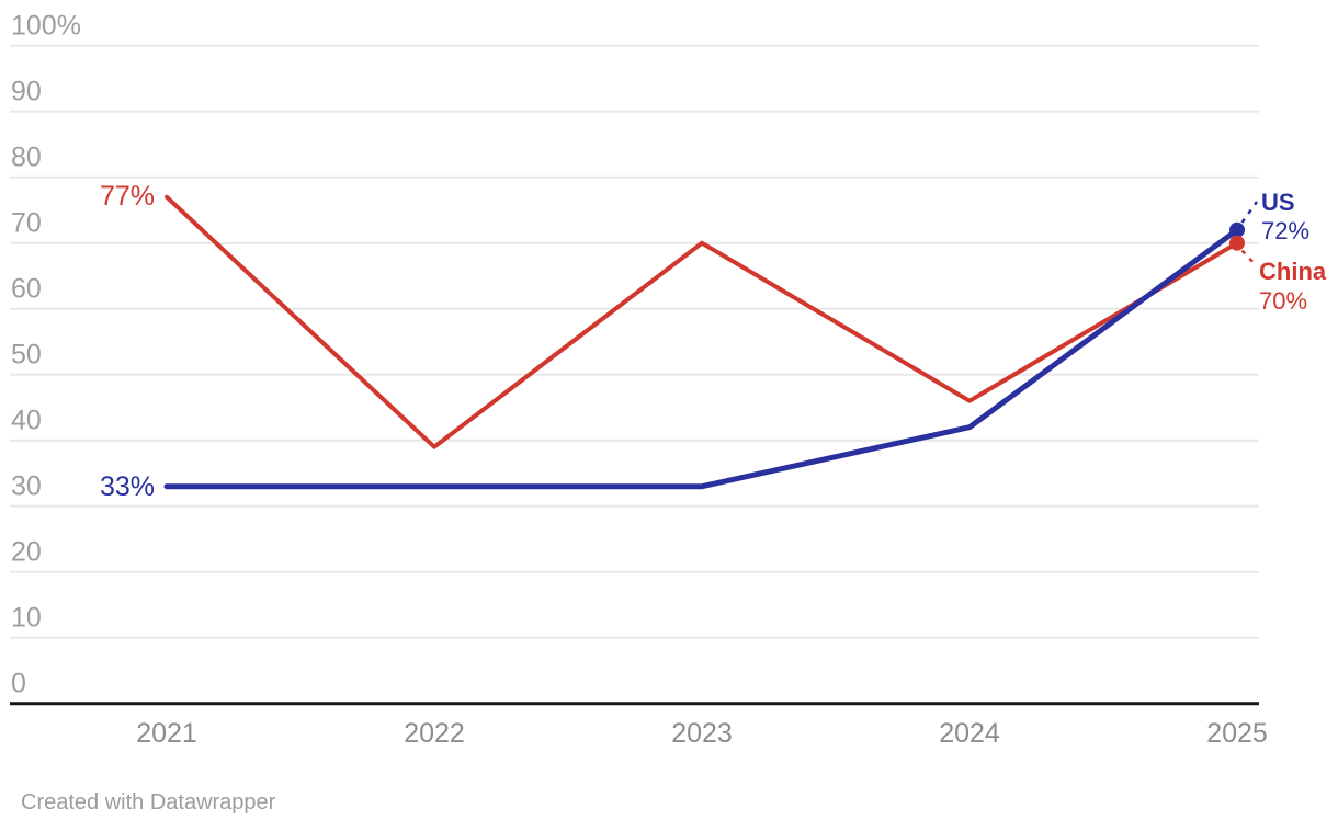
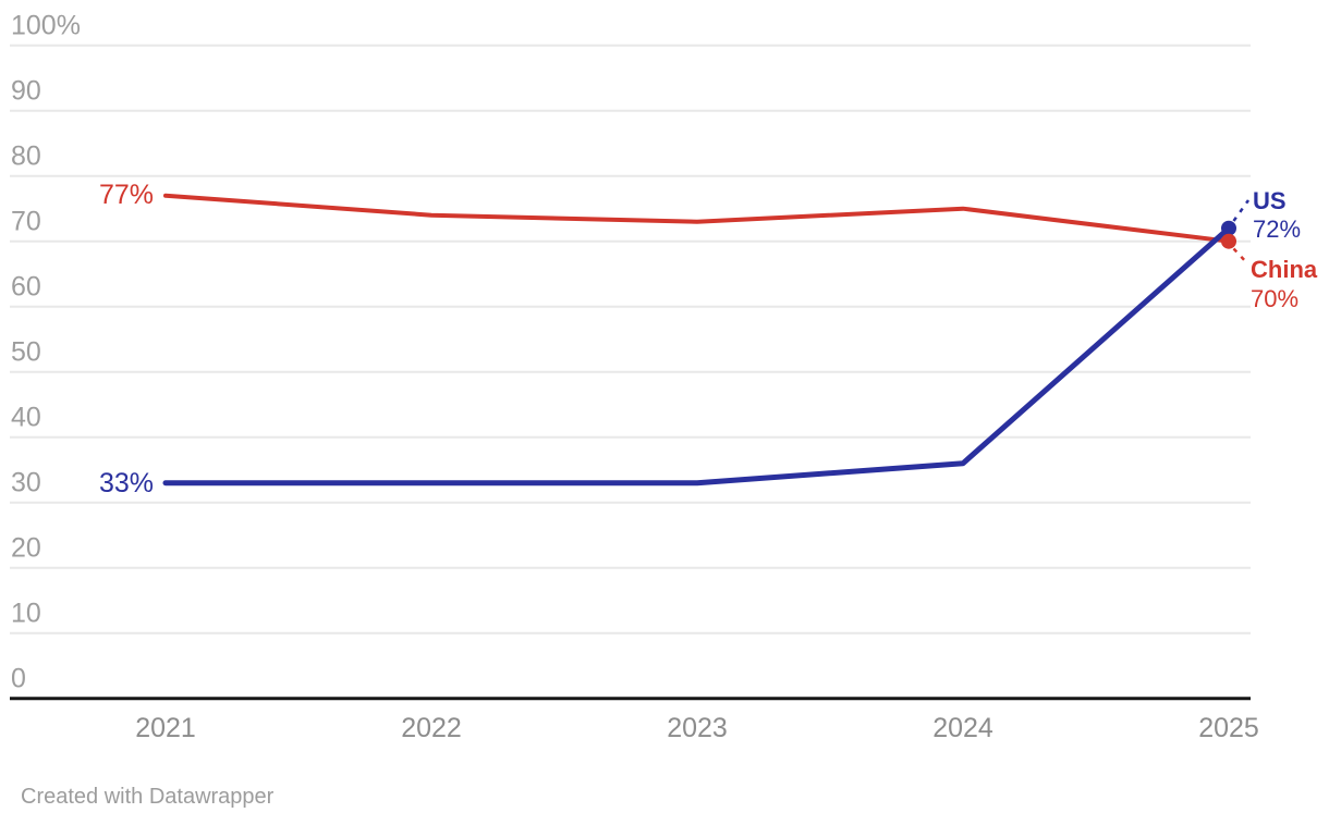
China/2022: 39% -> 74%
China/2023: 70% -> 73%
China/2024: 46% -> 75%
US/2024: 42% -> 36%
